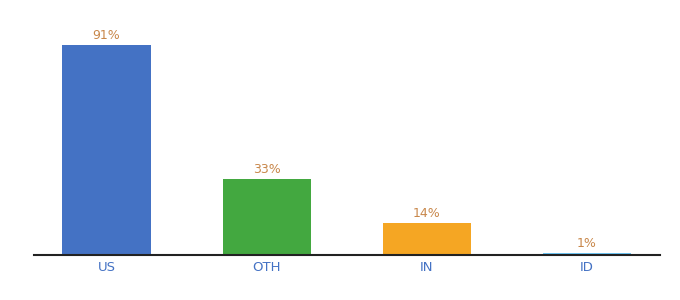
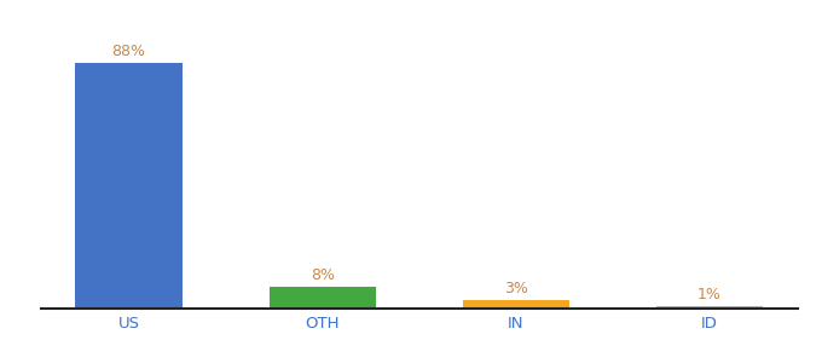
US: 91% -> 88%
OTH: 33% -> 8%
IN: 14% -> 3%
